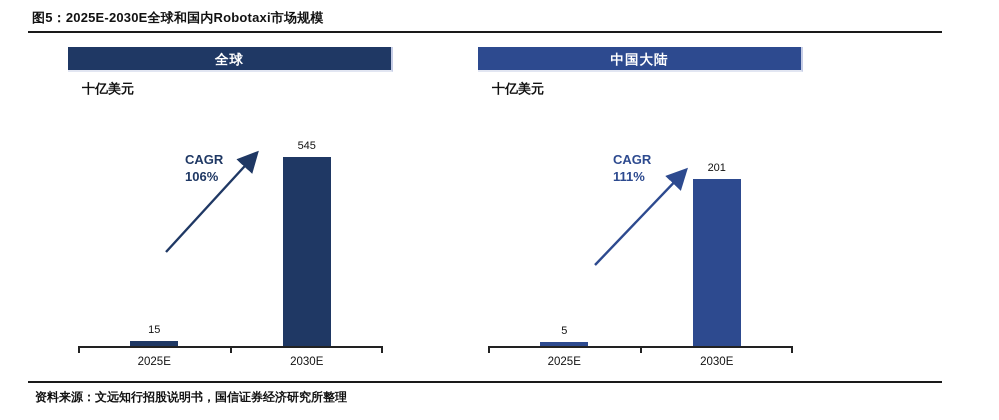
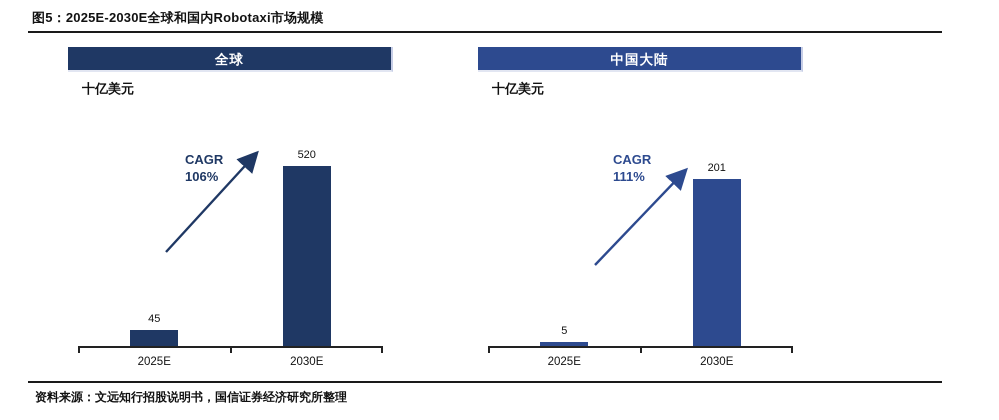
全球/2025E: 15 -> 45
全球/2030E: 545 -> 520
